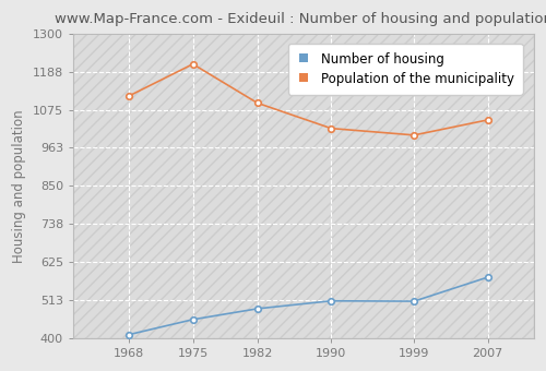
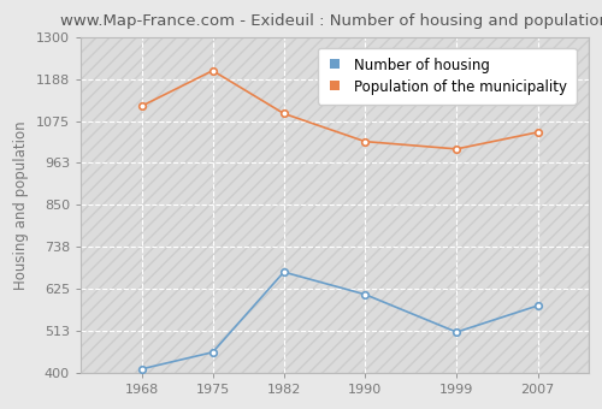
Number of housing/1982: 487 -> 670
Number of housing/1990: 510 -> 610
